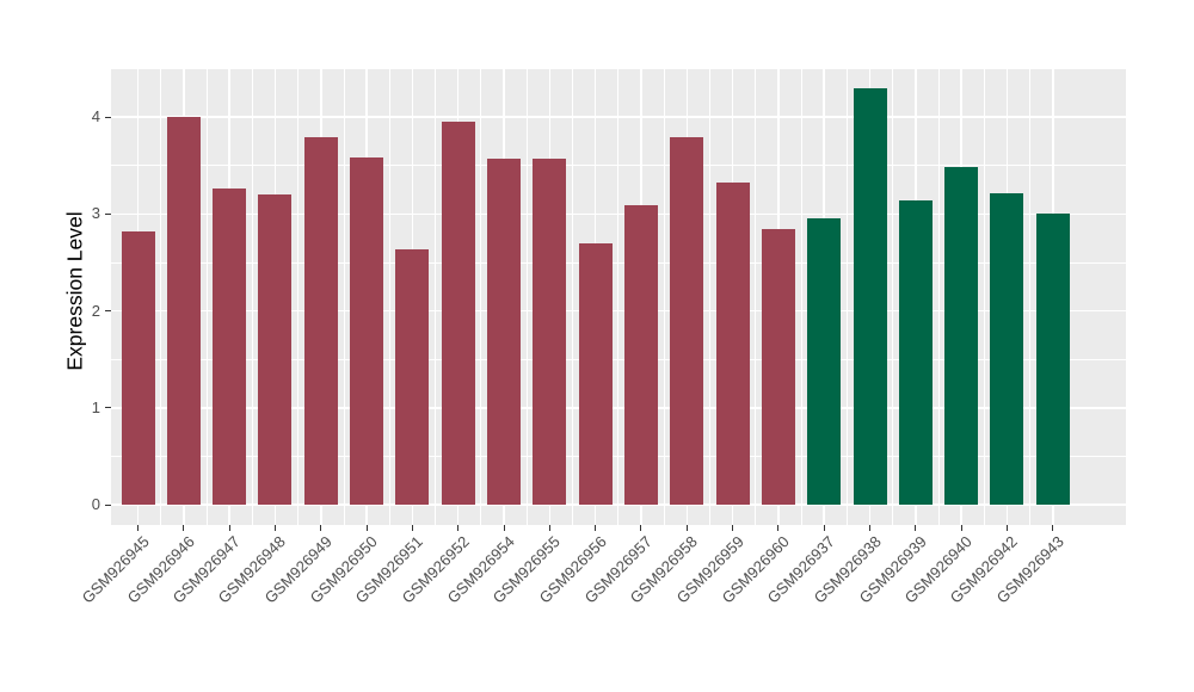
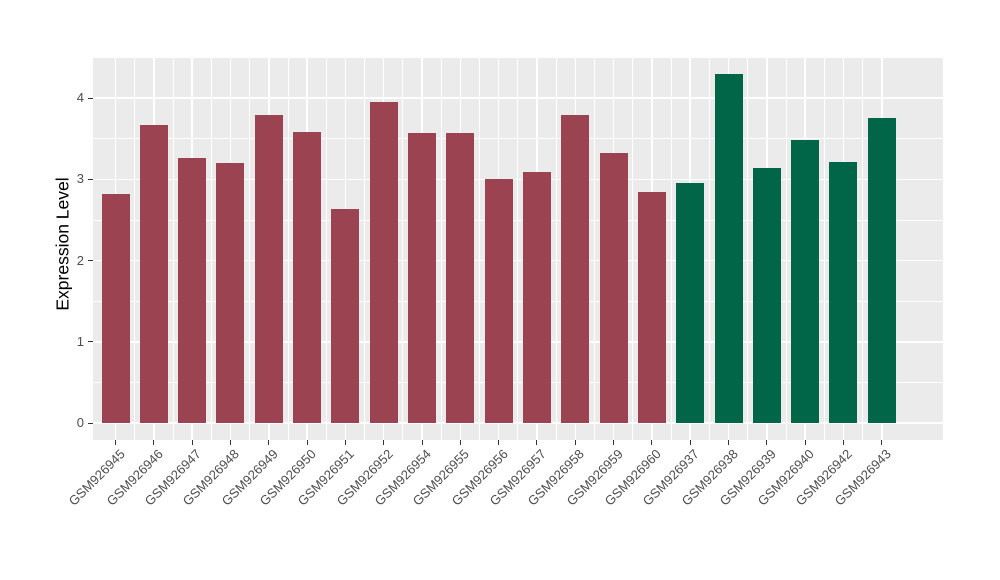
GSM926946: 4.0 -> 3.7
GSM926956: 2.7 -> 3.0
GSM926943: 3.0 -> 3.8
